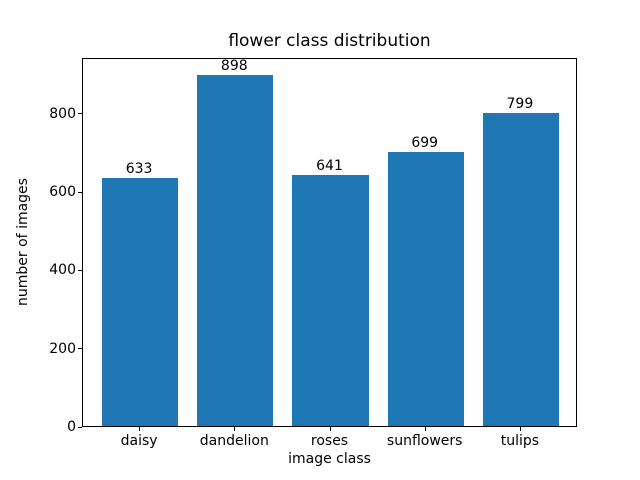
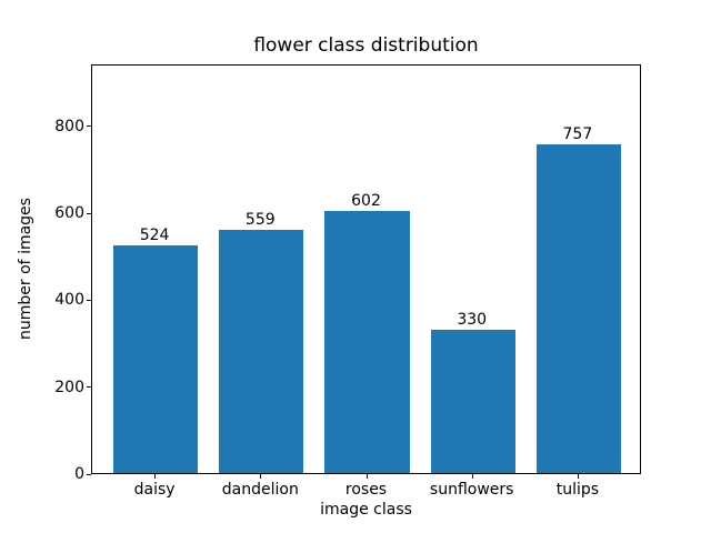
daisy: 633 -> 524
dandelion: 898 -> 559
roses: 641 -> 602
sunflowers: 699 -> 330
tulips: 799 -> 757
